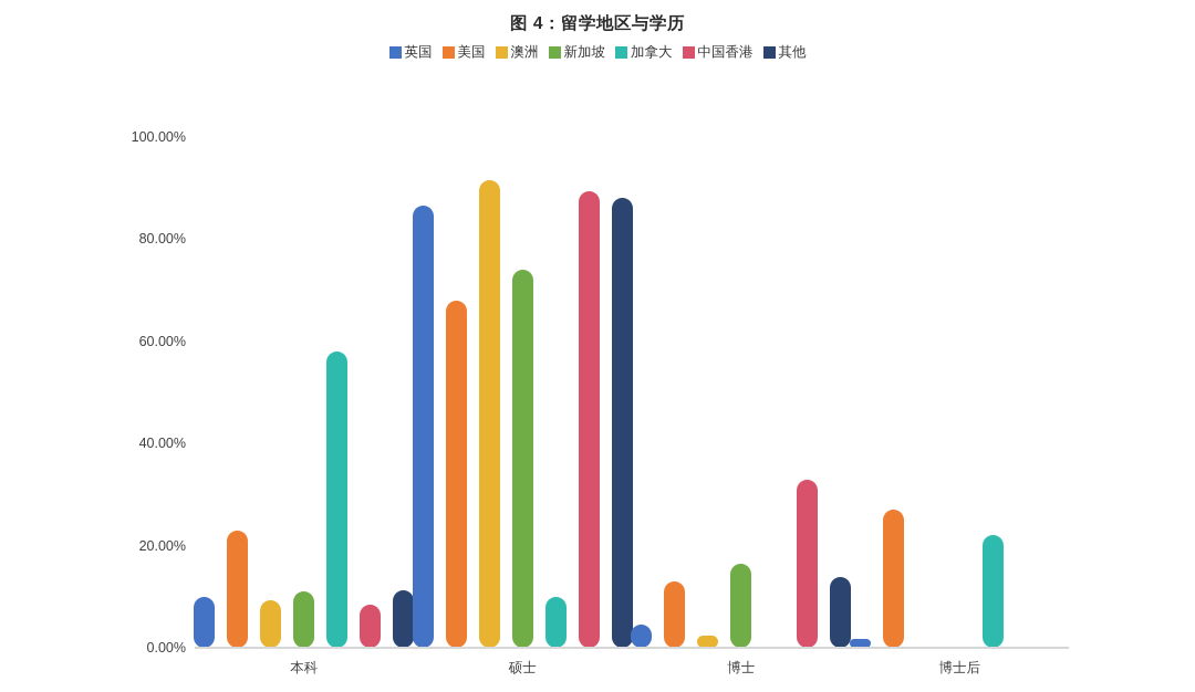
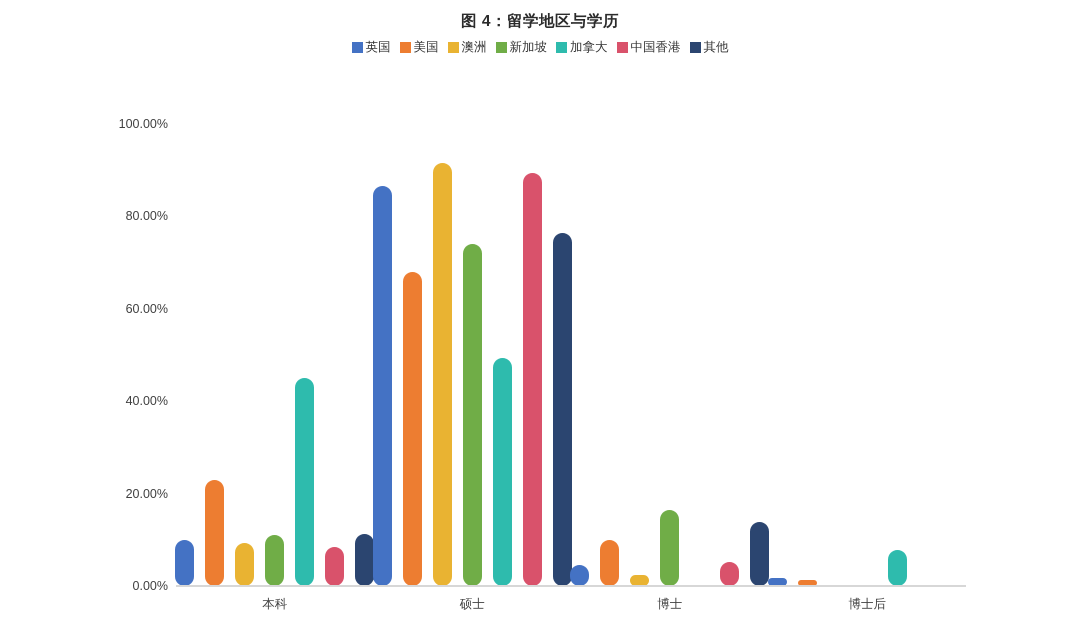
加拿大/本科: 58% -> 45%
加拿大/硕士: 10% -> 49%
其他/硕士: 88% -> 76%
美国/博士: 13% -> 10%
中国香港/博士: 33% -> 5%
美国/博士后: 27% -> 1%
加拿大/博士后: 22% -> 8%
